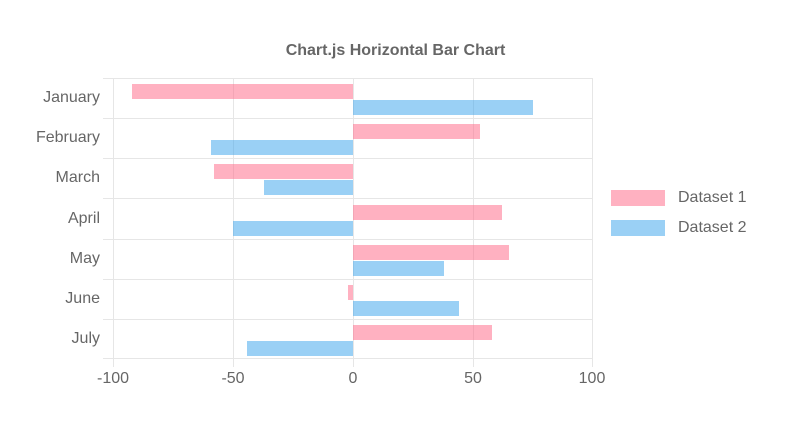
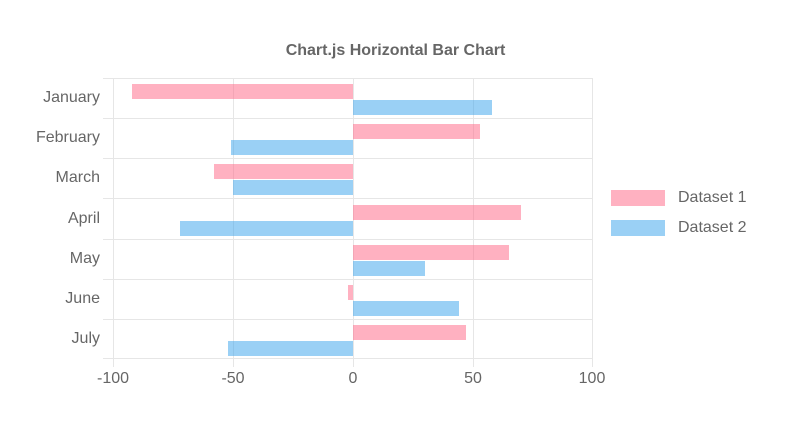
Dataset 2/January: 75 -> 58
Dataset 2/February: -59 -> -51
Dataset 2/March: -37 -> -50
Dataset 1/April: 62 -> 70
Dataset 2/April: -50 -> -72
Dataset 2/May: 38 -> 30
Dataset 1/July: 58 -> 47
Dataset 2/July: -44 -> -52
